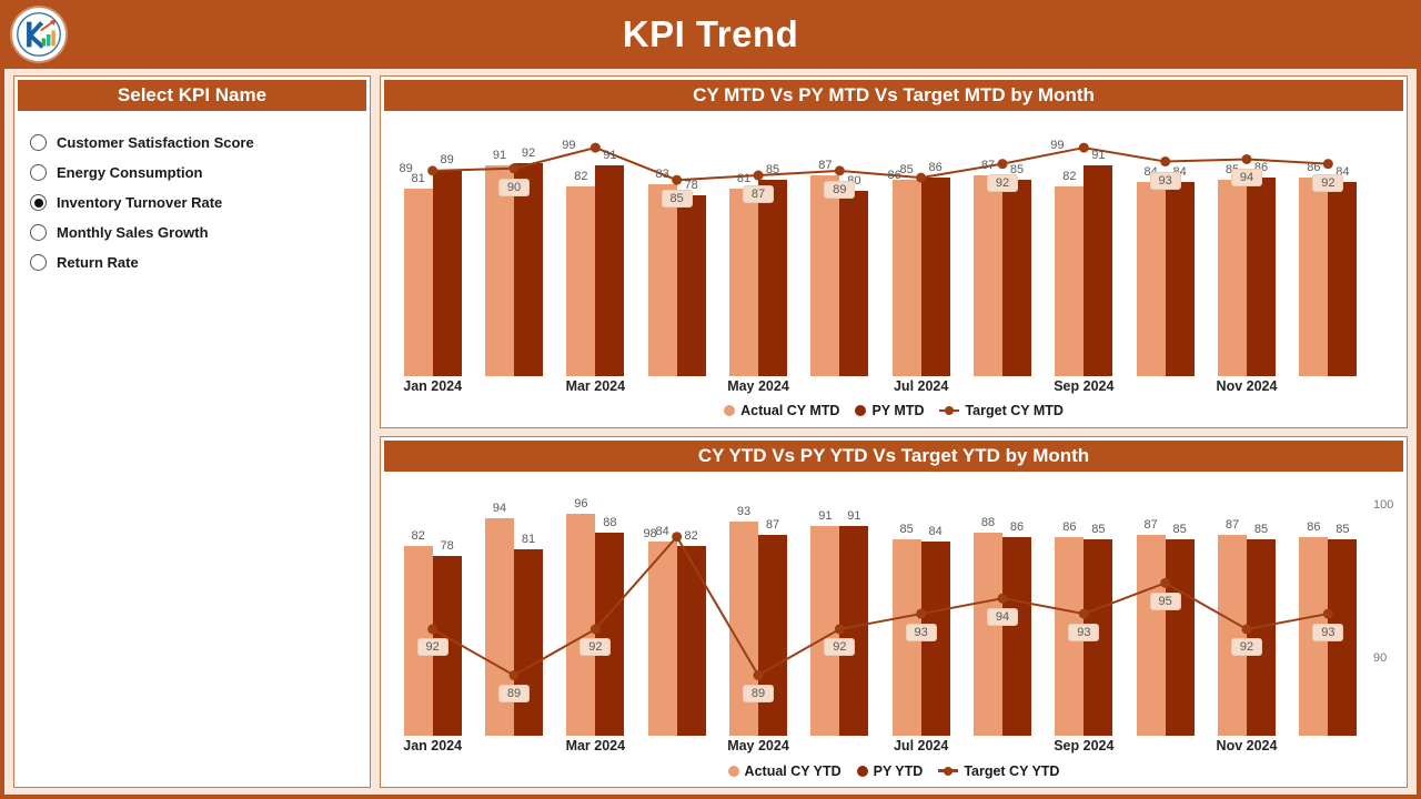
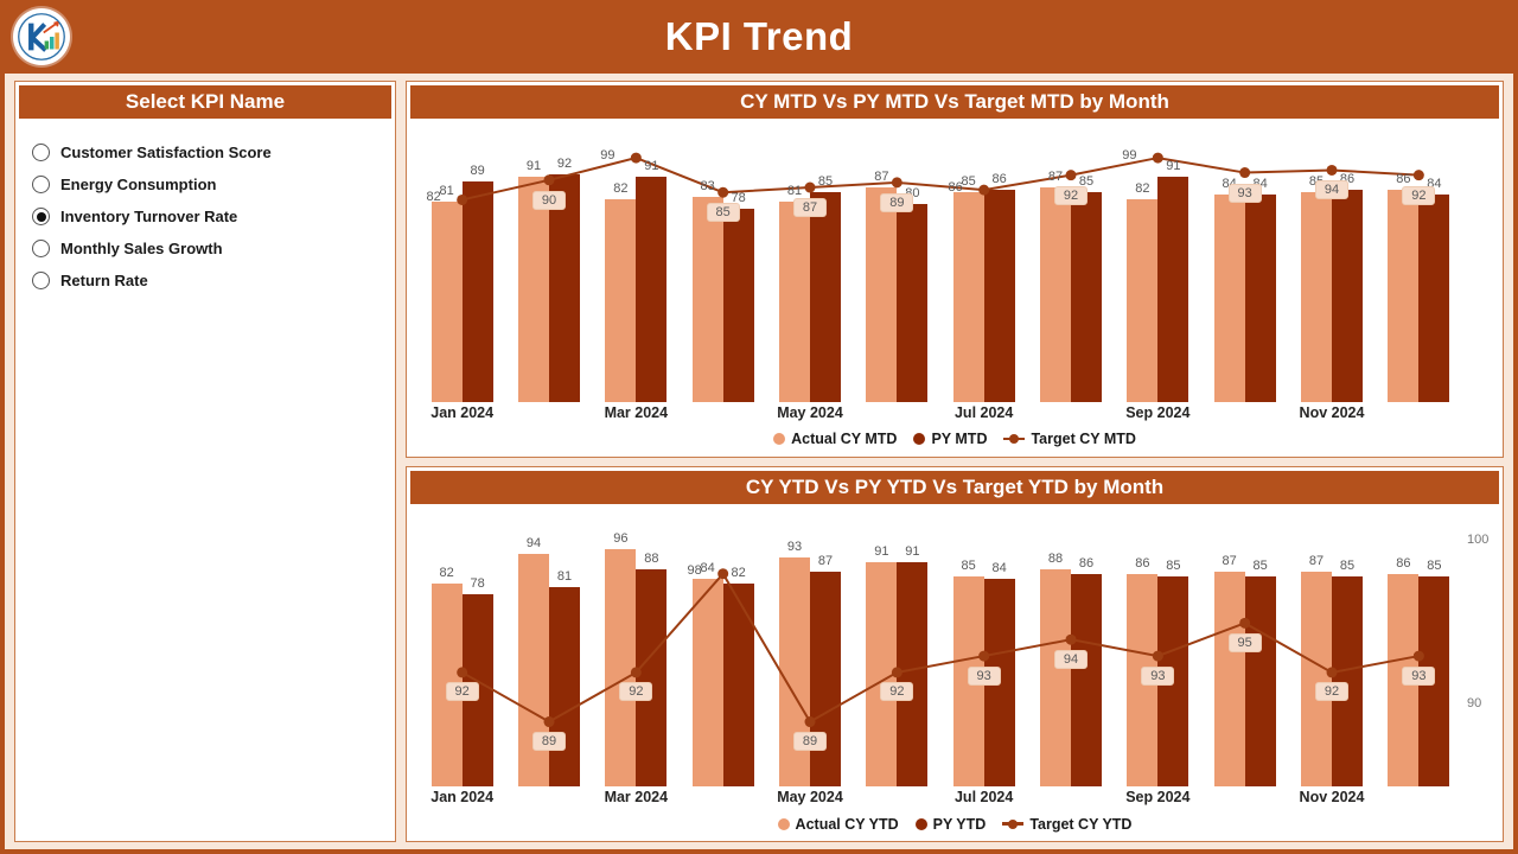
CY MTD Vs PY MTD Vs Target MTD by Month/Target CY MTD/Jan 2024: 89 -> 82
